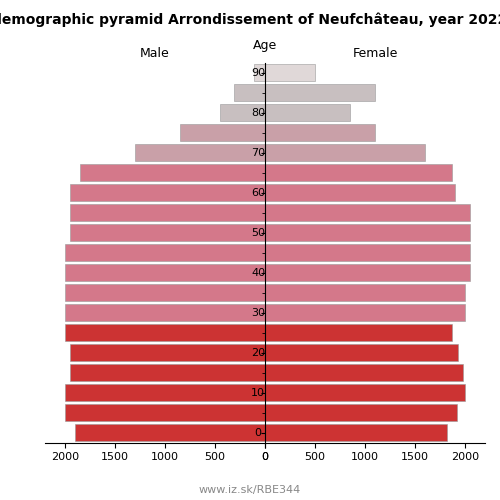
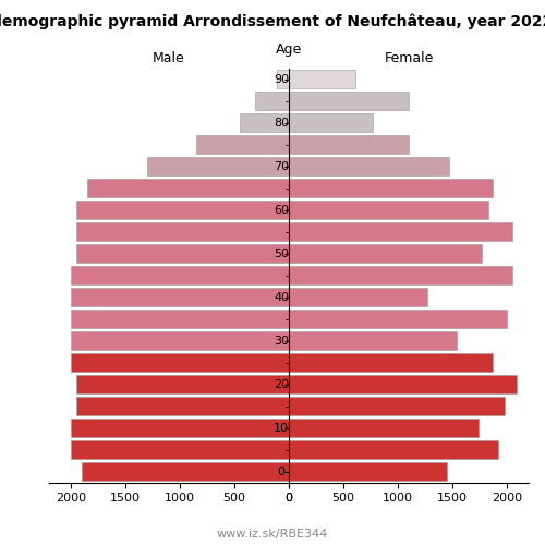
Female/90: 500 -> 610
Female/80: 850 -> 770
Female/70: 1600 -> 1470
Female/60: 1900 -> 1830
Female/50: 2050 -> 1770
Female/40: 2050 -> 1270
Female/30: 2000 -> 1540
Female/20: 1930 -> 2090
Female/10: 2000 -> 1740
Female/0: 1820 -> 1450
